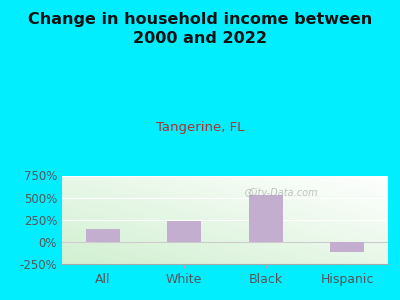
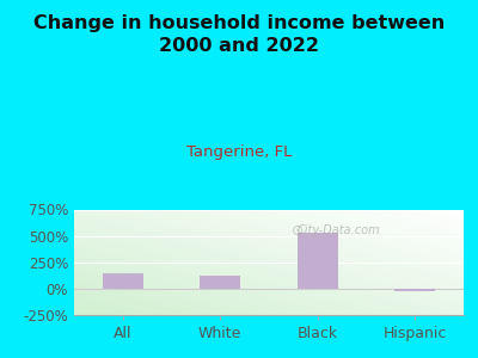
White: 240% -> 120%
Hispanic: -120% -> -20%
